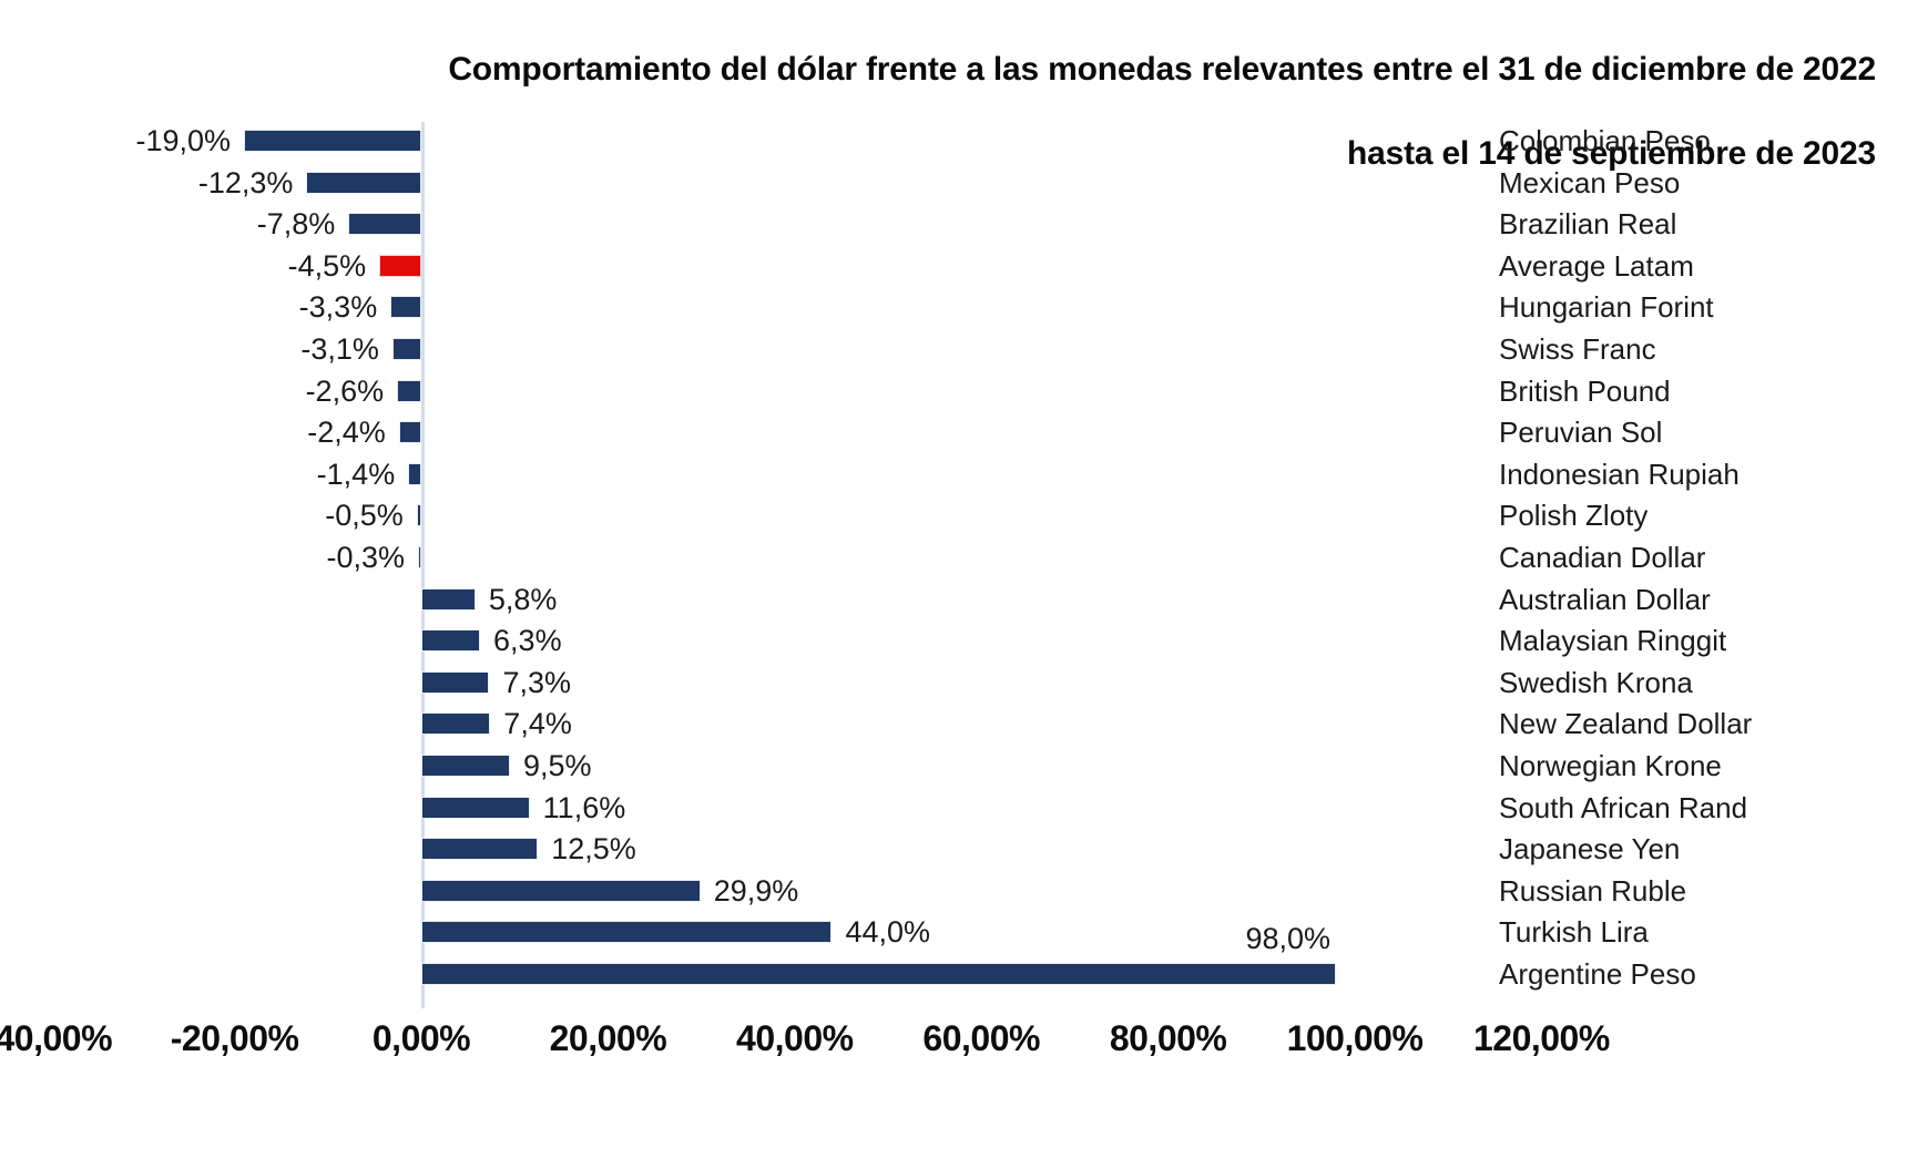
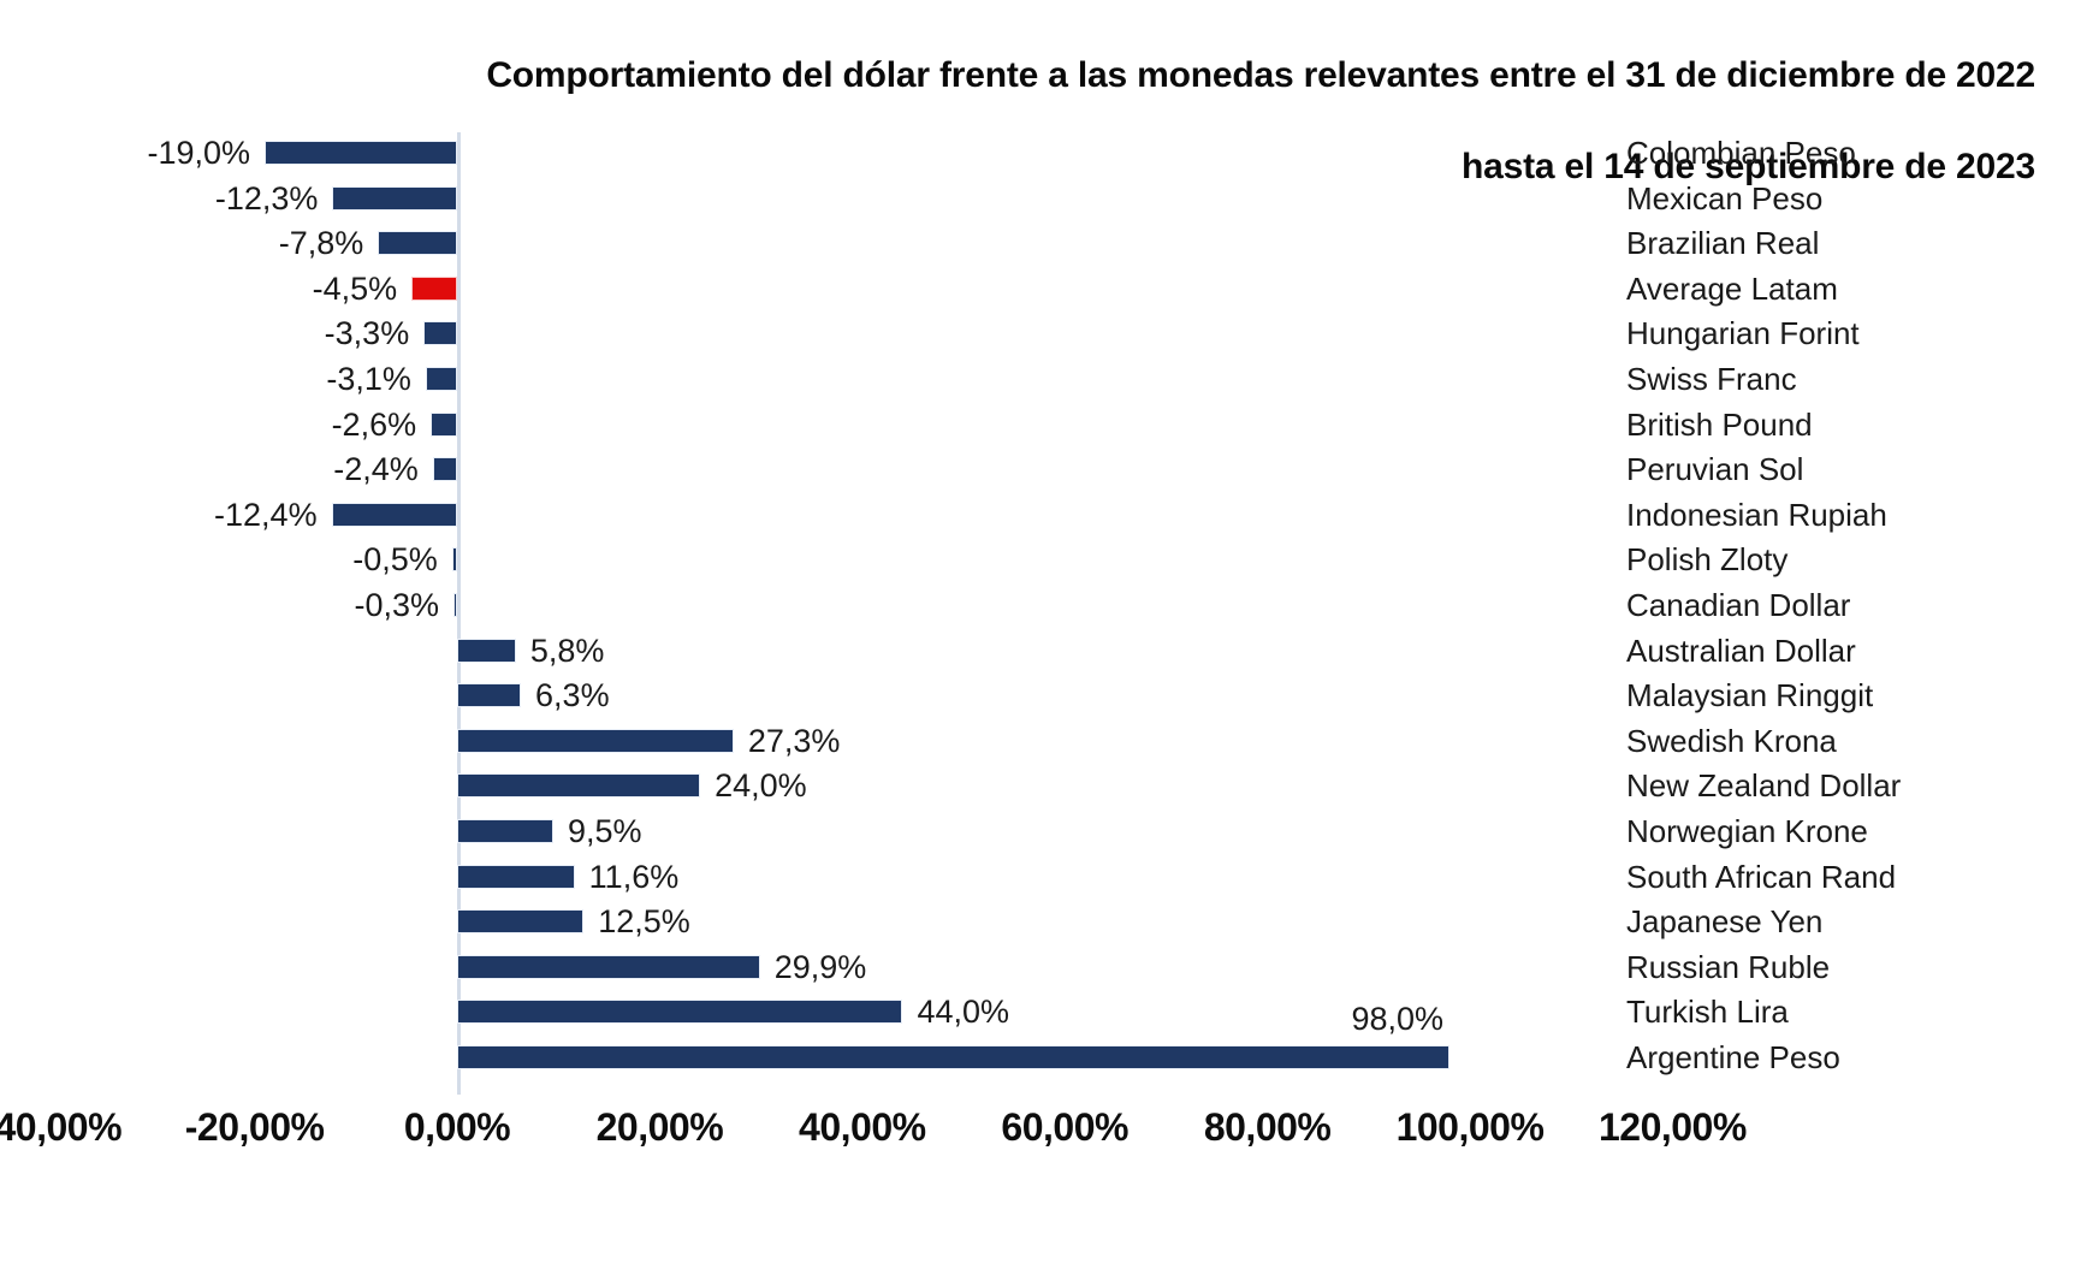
Indonesian Rupiah: -1,4% -> -12,4%
Swedish Krona: 7,3% -> 27,3%
New Zealand Dollar: 7,4% -> 24,0%
